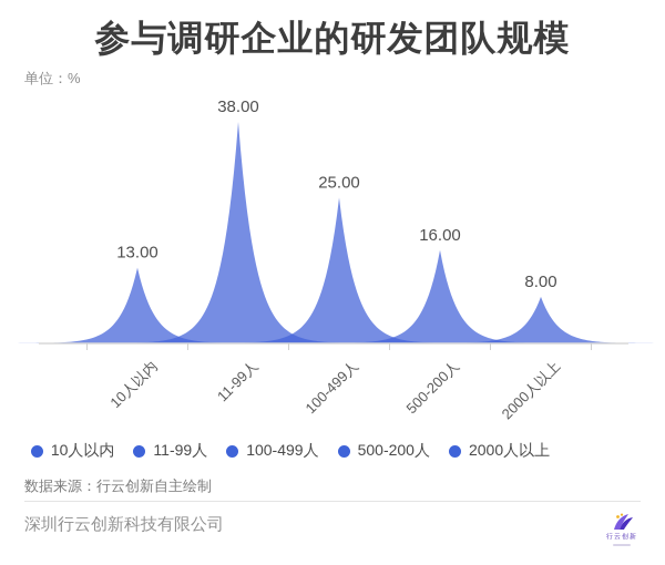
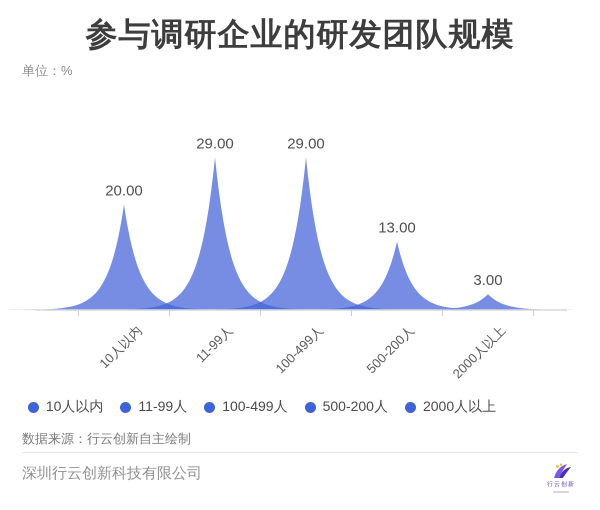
10人以内: 13.00 -> 20.00
11-99人: 38.00 -> 29.00
100-499人: 25.00 -> 29.00
500-200人: 16.00 -> 13.00
2000人以上: 8.00 -> 3.00
